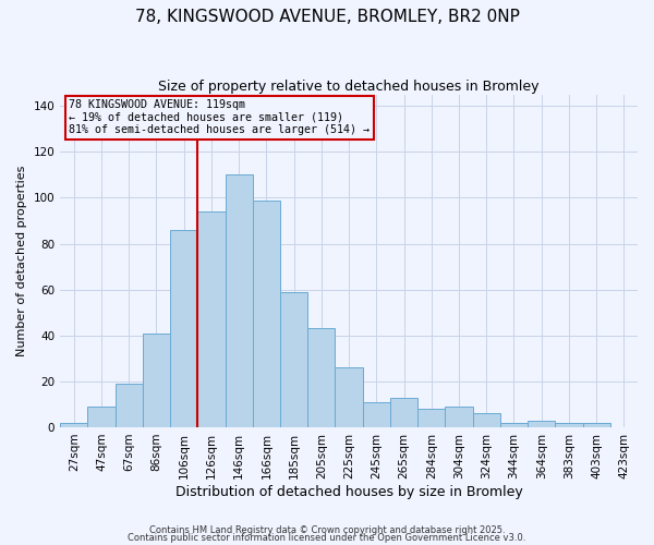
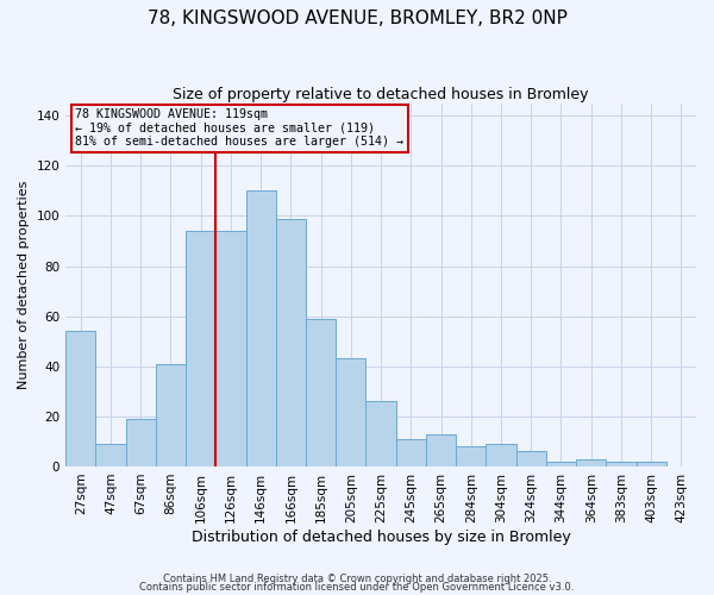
27sqm: 2 -> 54
106sqm: 86 -> 94
